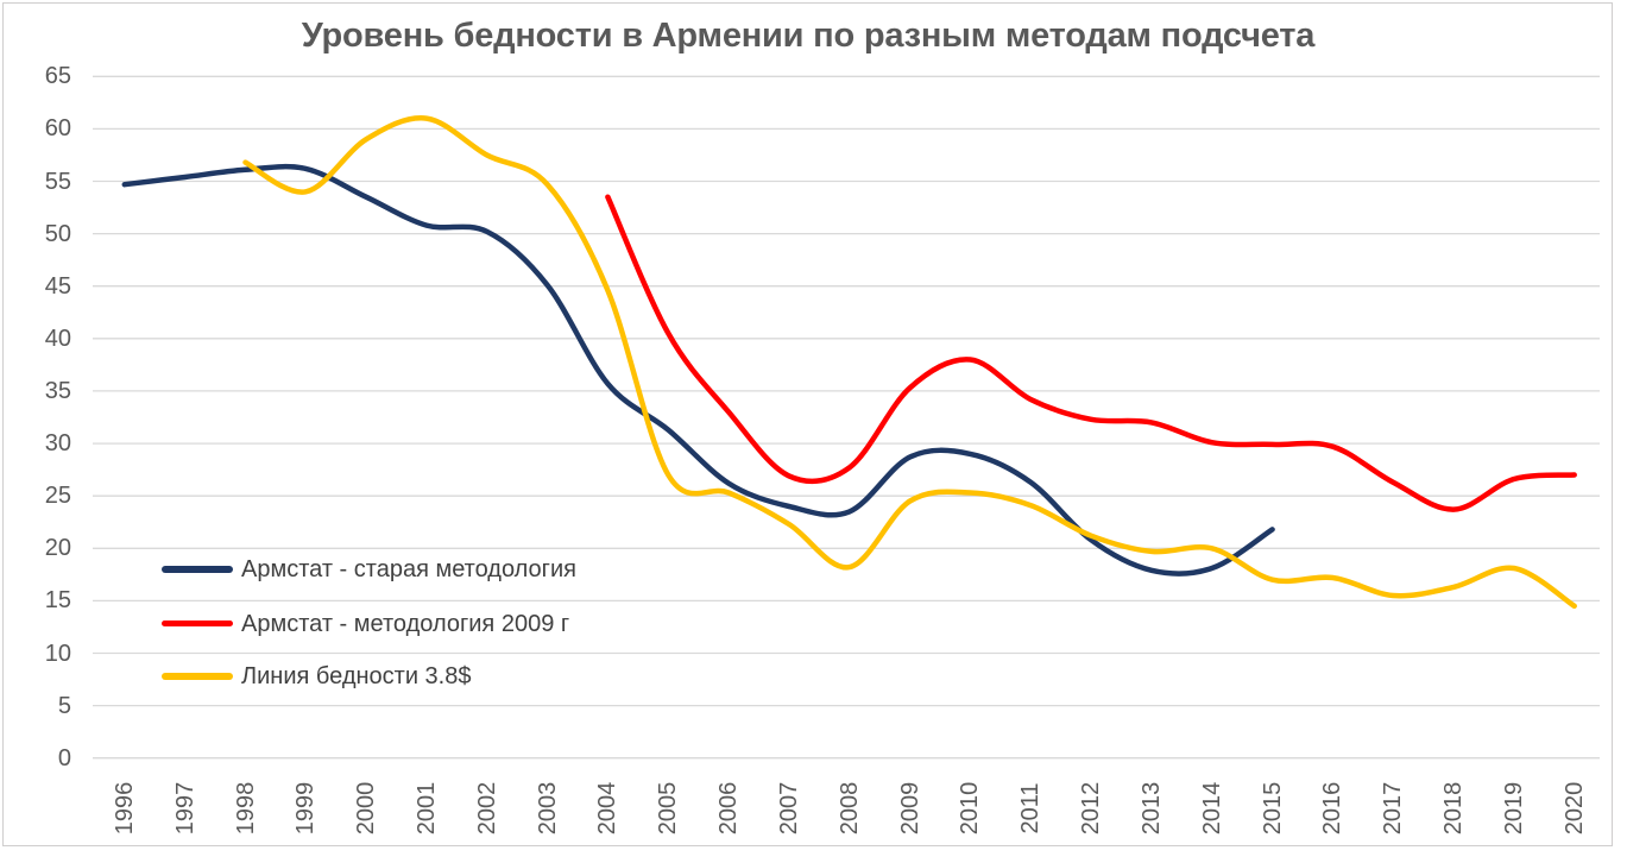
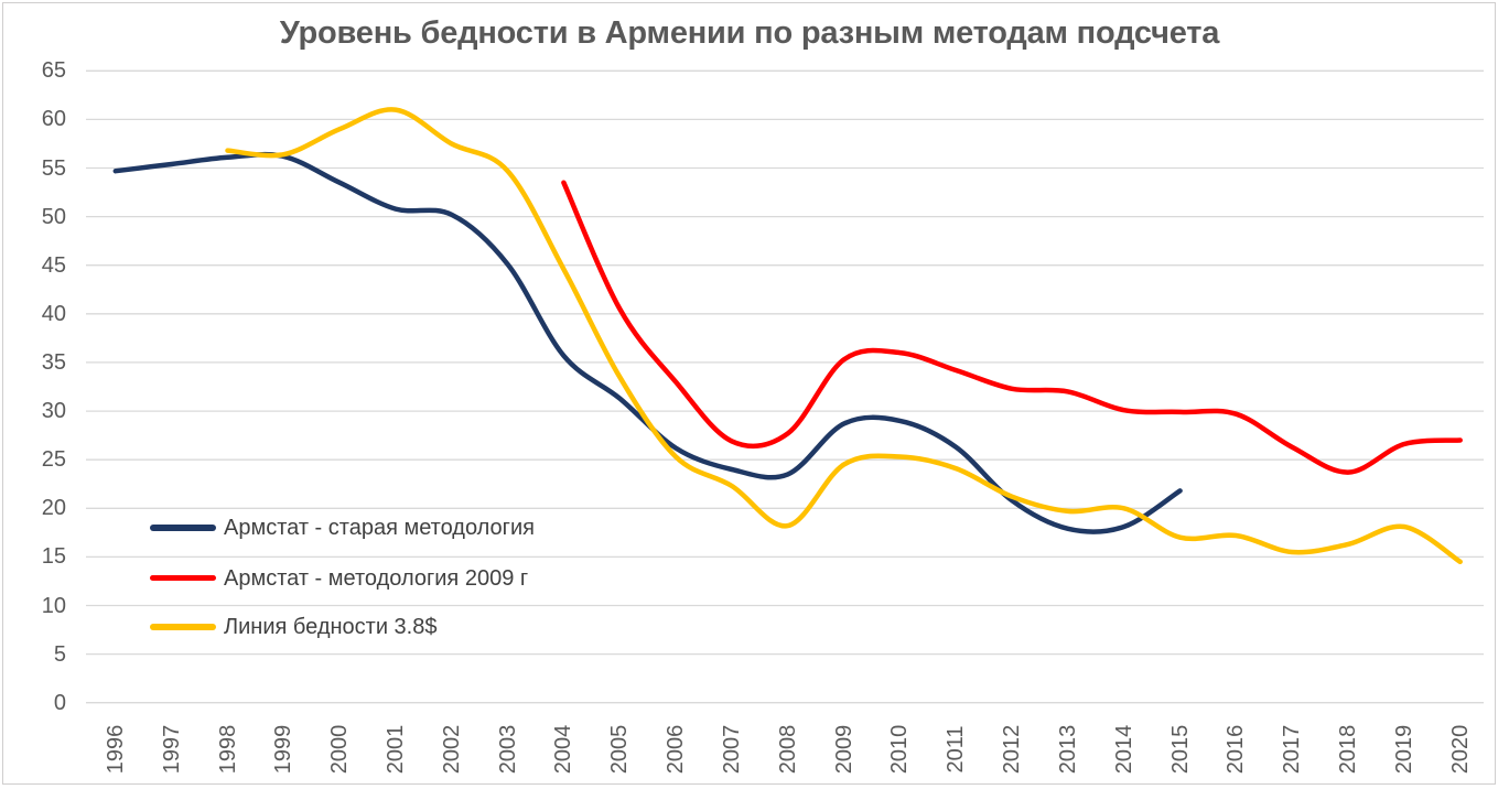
Линия бедности 3.8$/1999: 54 -> 56
Линия бедности 3.8$/2005: 27 -> 34
Армстат - методология 2009 г/2010: 38 -> 36
